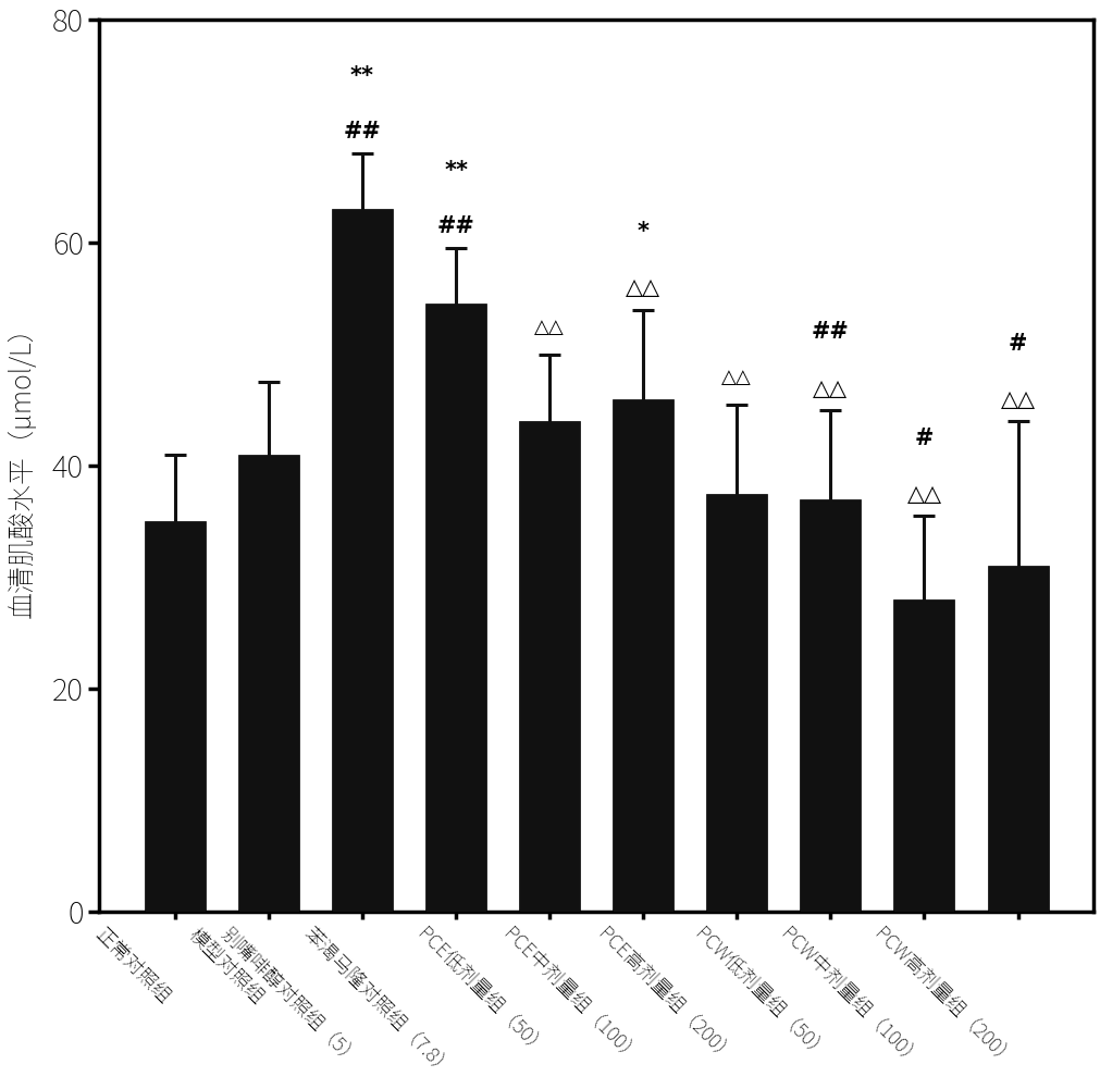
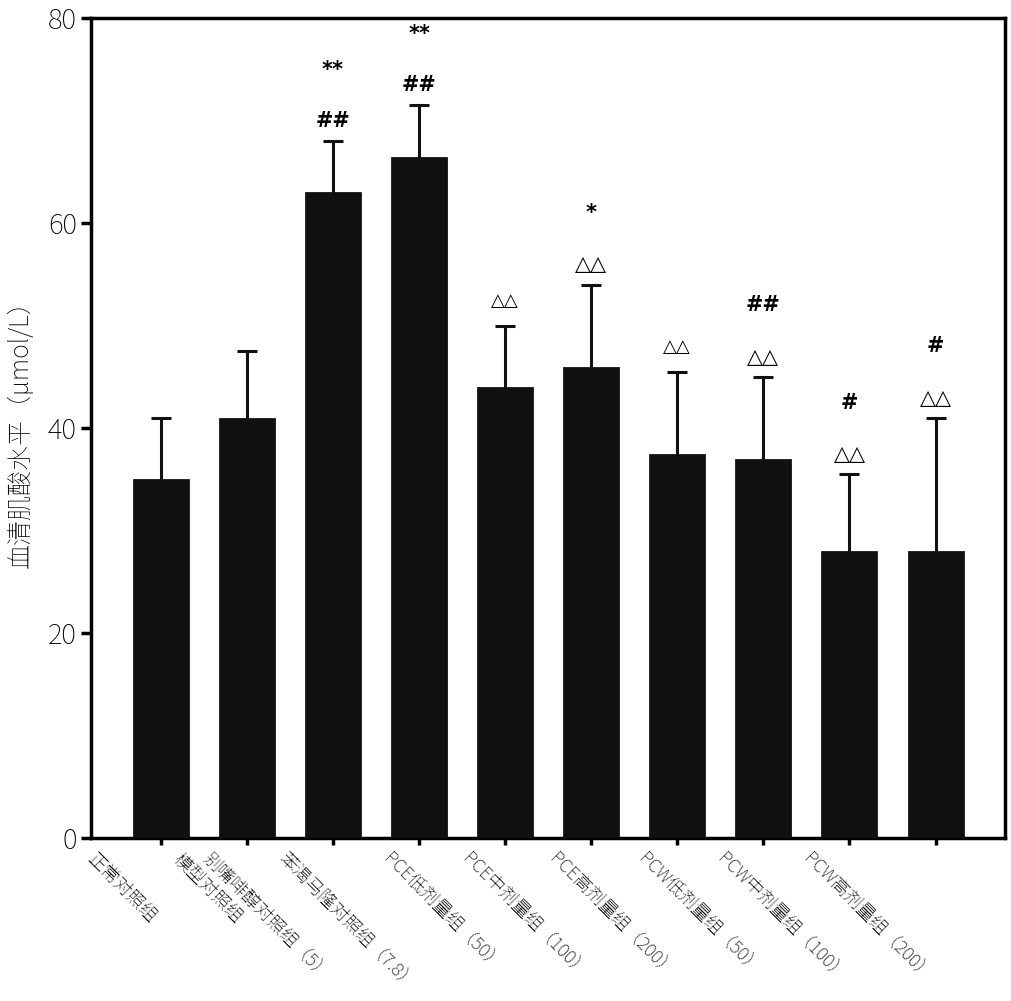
苯渴马隆对照组（7.8）: 54.5 -> 66.5
PCW高剂量组（200）: 31.0 -> 28.0
